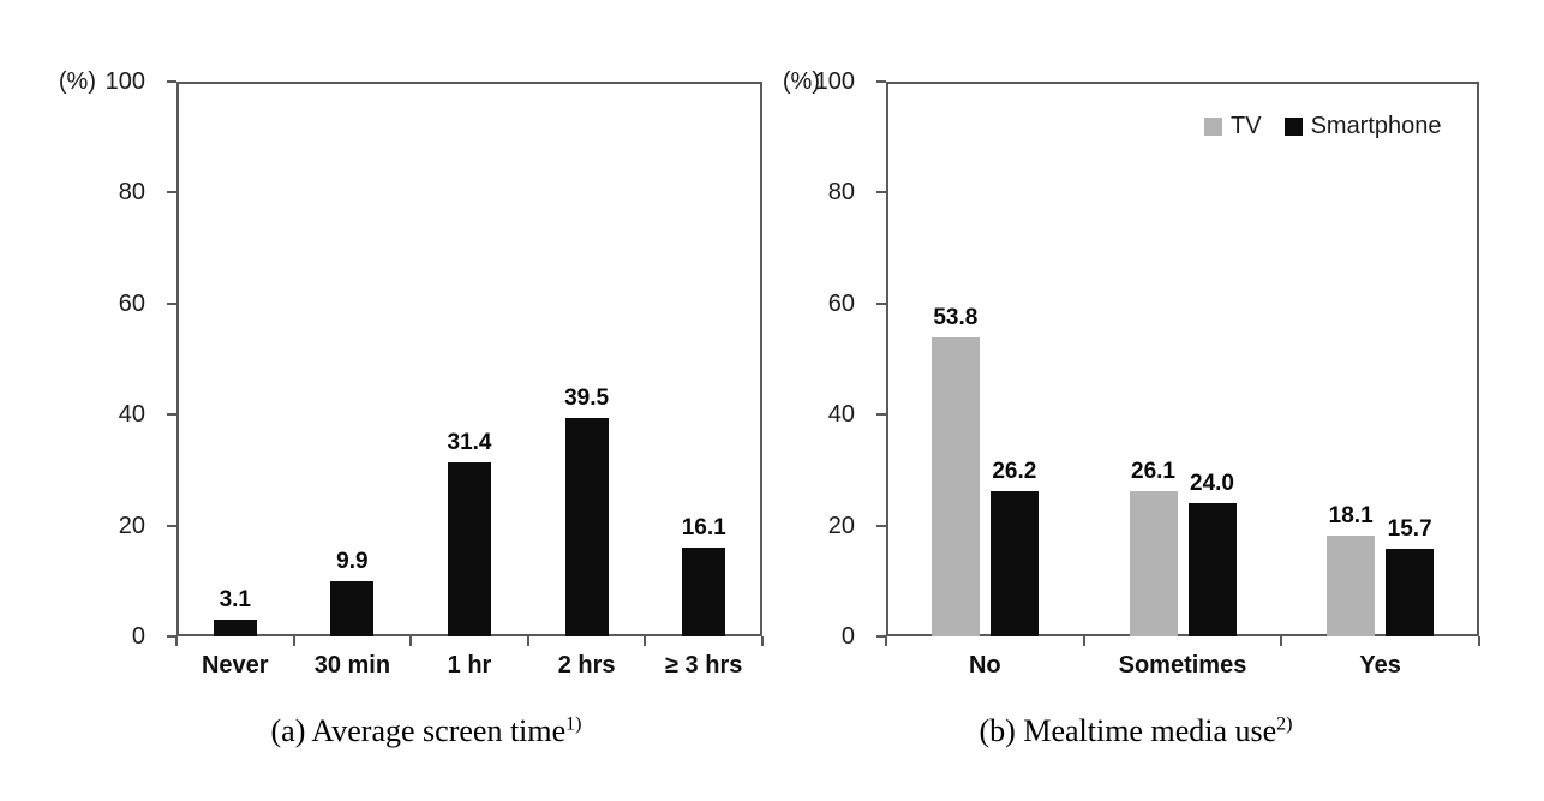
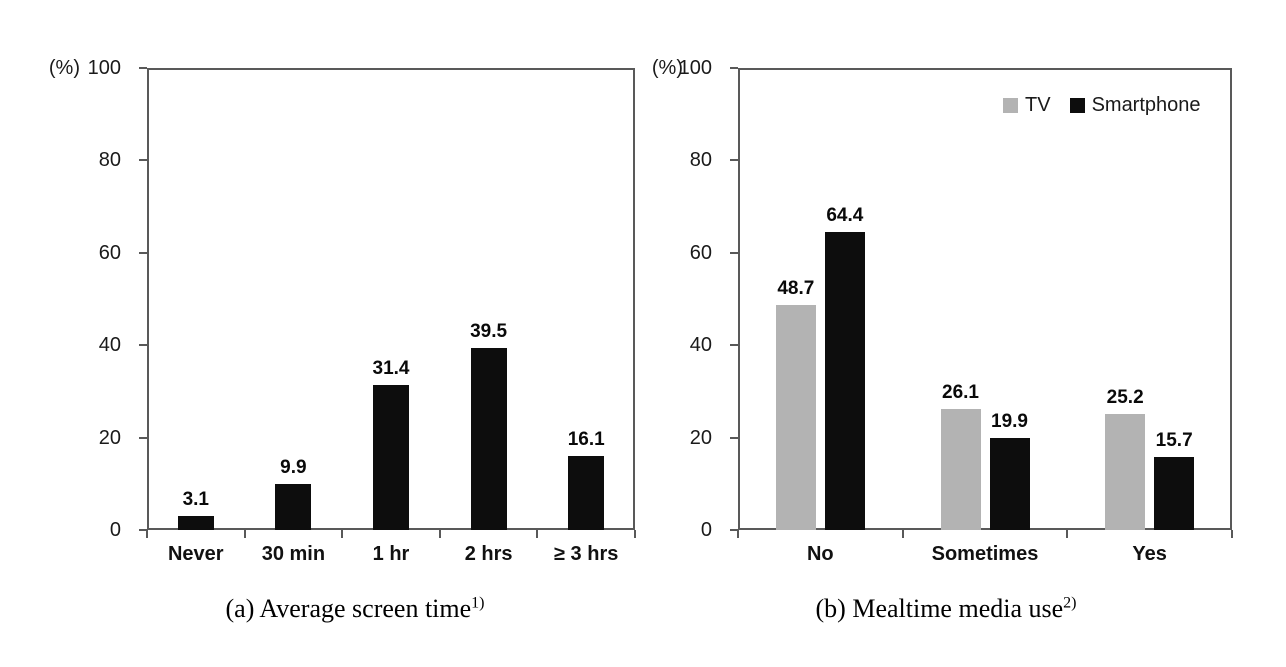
(b) Mealtime media use/TV/No: 53.8 -> 48.7
(b) Mealtime media use/Smartphone/No: 26.2 -> 64.4
(b) Mealtime media use/Smartphone/Sometimes: 24.0 -> 19.9
(b) Mealtime media use/TV/Yes: 18.1 -> 25.2
